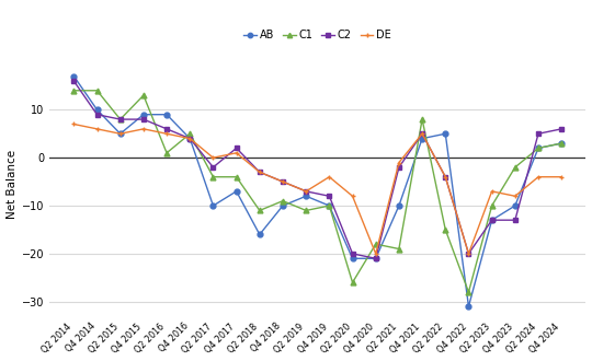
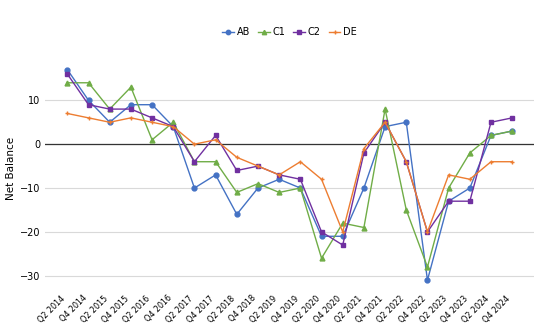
C2/Q2 2017: -2 -> -4
C2/Q2 2018: -3 -> -6
C2/Q4 2020: -21 -> -23
